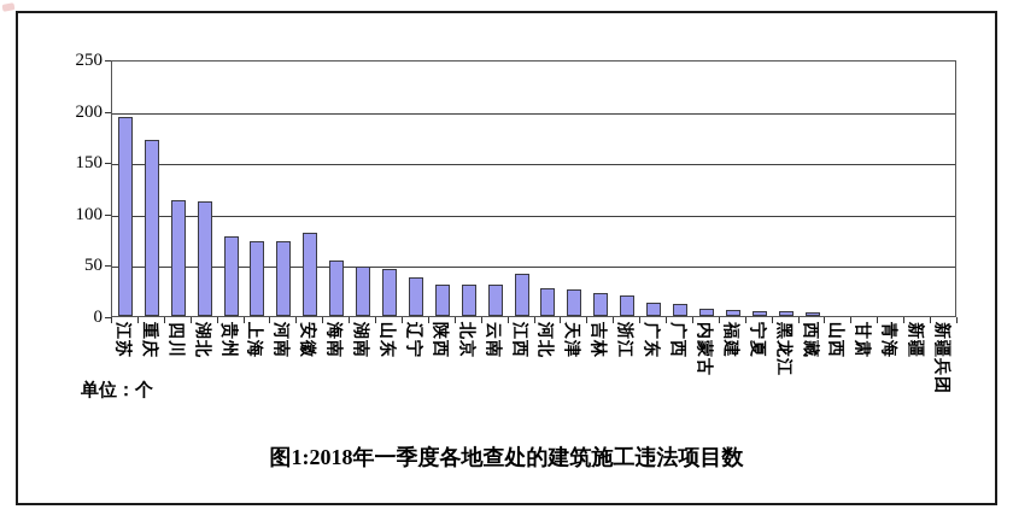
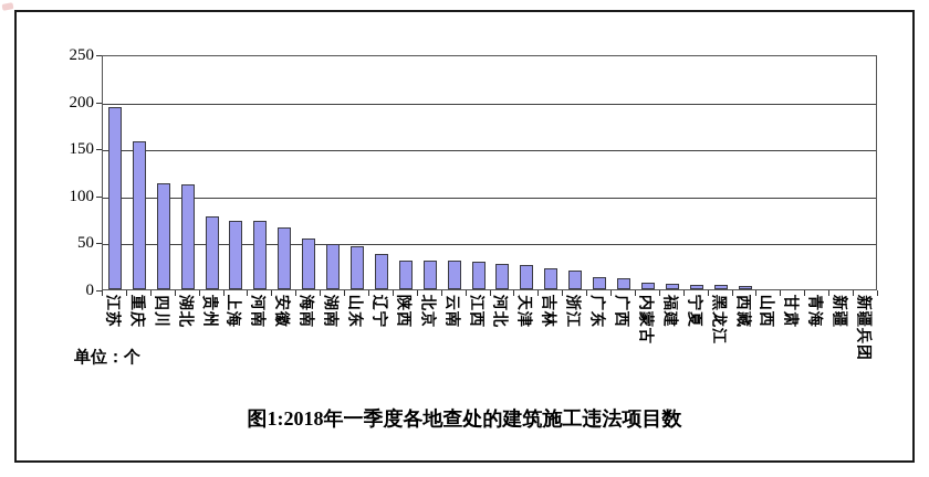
重庆: 170 -> 160
安徽: 80 -> 60
江西: 40 -> 30
